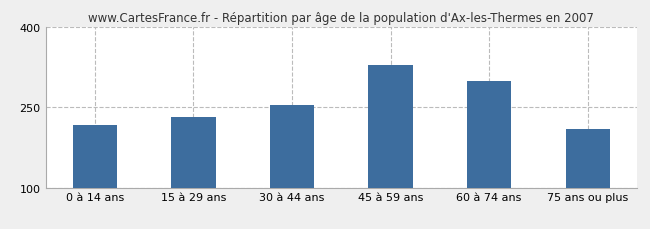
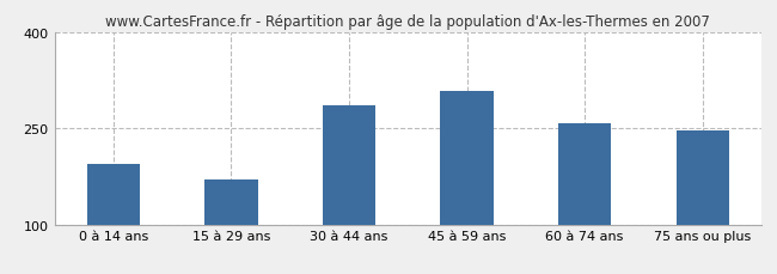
0 à 14 ans: 216 -> 195
15 à 29 ans: 232 -> 170
30 à 44 ans: 254 -> 285
45 à 59 ans: 328 -> 308
60 à 74 ans: 298 -> 258
75 ans ou plus: 210 -> 247
